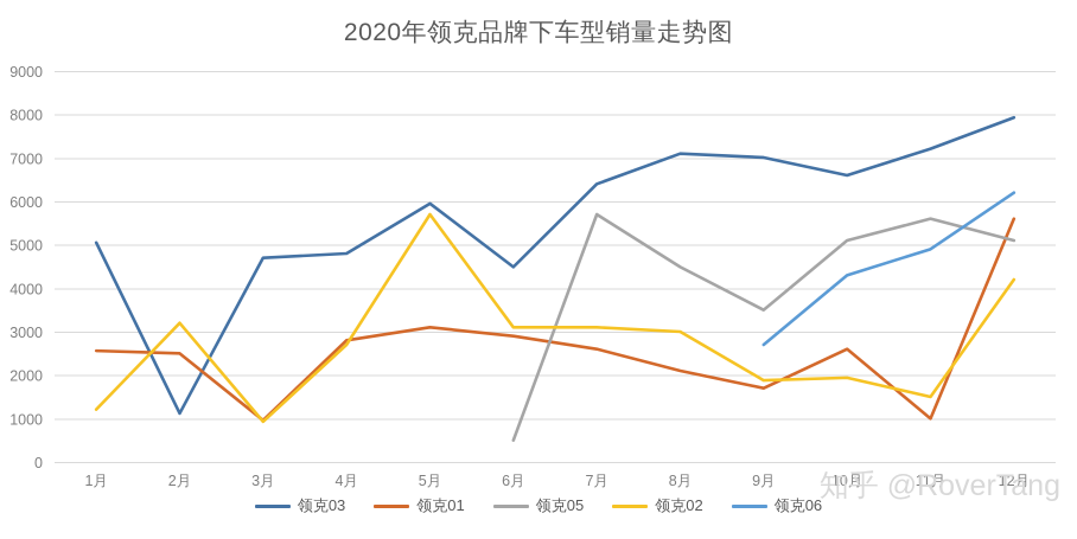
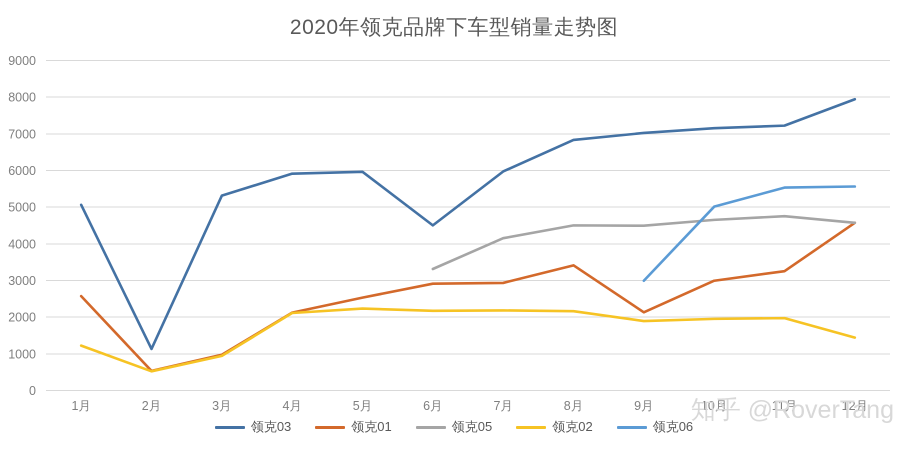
领克01/2月: 2500 -> 500
领克02/2月: 3200 -> 500
领克03/3月: 4700 -> 5300
领克03/4月: 4800 -> 5900
领克01/4月: 2800 -> 2100
领克02/4月: 2700 -> 2100
领克01/5月: 3100 -> 2500
领克02/5月: 5700 -> 2200
领克05/6月: 500 -> 3300
领克02/6月: 3100 -> 2200
领克03/7月: 6400 -> 6000
领克01/7月: 2600 -> 2900
领克05/7月: 5700 -> 4100
领克02/7月: 3100 -> 2200
领克03/8月: 7100 -> 6800
领克01/8月: 2100 -> 3400
领克02/8月: 3000 -> 2200
领克01/9月: 1700 -> 2100
领克05/9月: 3500 -> 4500
领克06/9月: 2700 -> 3000
领克03/10月: 6600 -> 7100
领克01/10月: 2600 -> 3000
领克05/10月: 5100 -> 4600
领克06/10月: 4300 -> 5000
领克01/11月: 1000 -> 3200
领克05/11月: 5600 -> 4700
领克02/11月: 1500 -> 2000
领克06/11月: 4900 -> 5500
领克01/12月: 5600 -> 4600
领克05/12月: 5100 -> 4600
领克02/12月: 4200 -> 1400
领克06/12月: 6200 -> 5600
